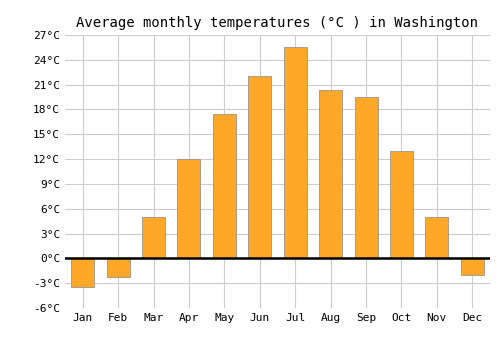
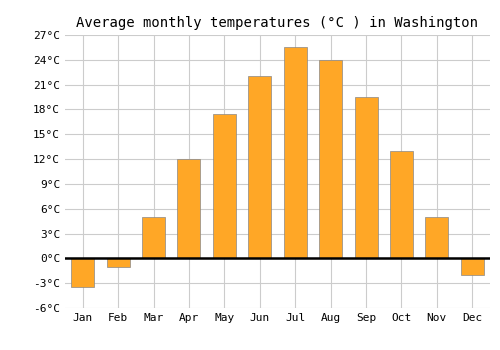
Feb: -2.2°C -> -1.0°C
Aug: 20.4°C -> 24.0°C
